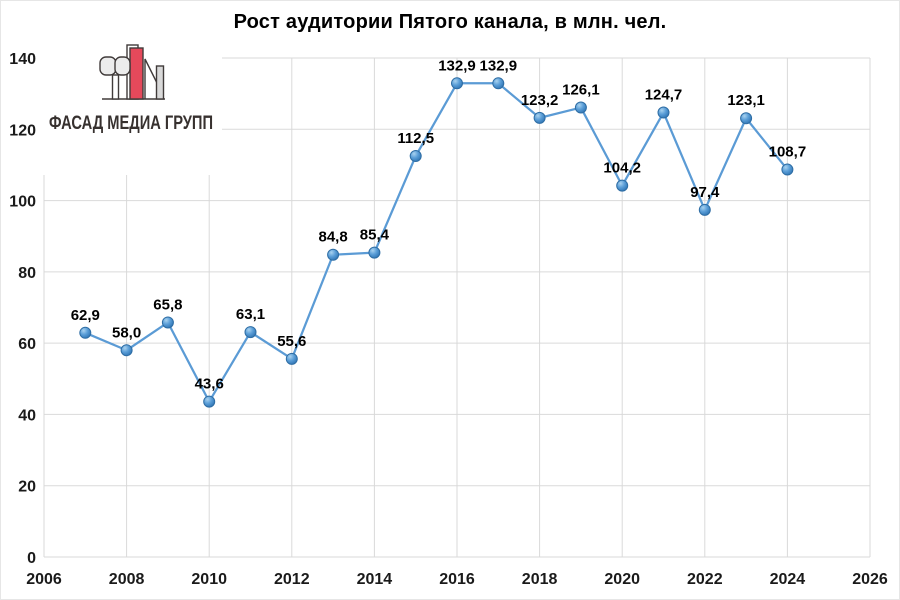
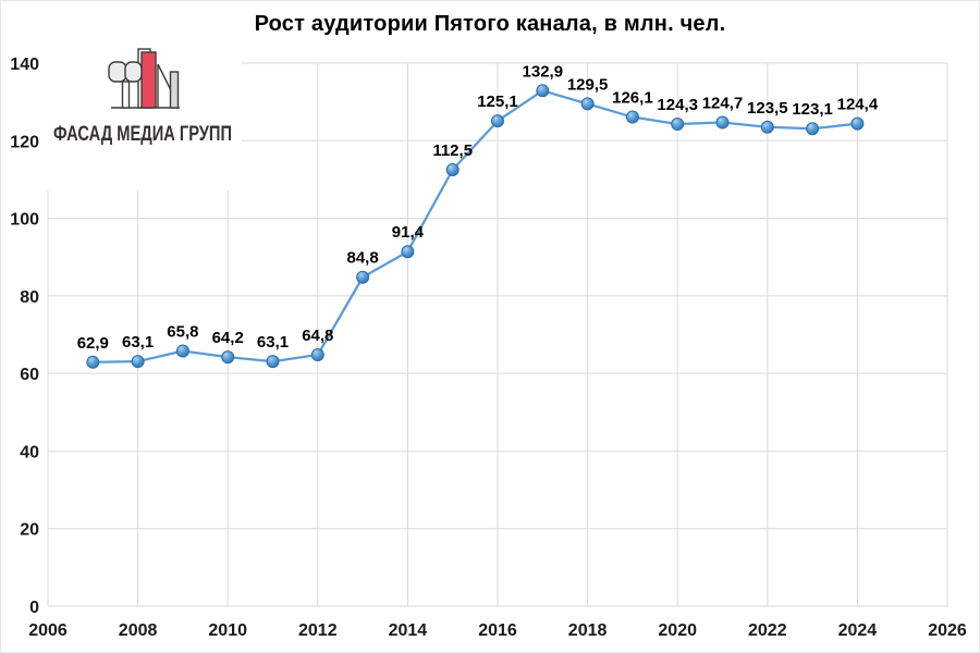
2008: 58,0 -> 63,1
2010: 43,6 -> 64,2
2012: 55,6 -> 64,8
2014: 85,4 -> 91,4
2016: 132,9 -> 125,1
2018: 123,2 -> 129,5
2020: 104,2 -> 124,3
2022: 97,4 -> 123,5
2024: 108,7 -> 124,4
